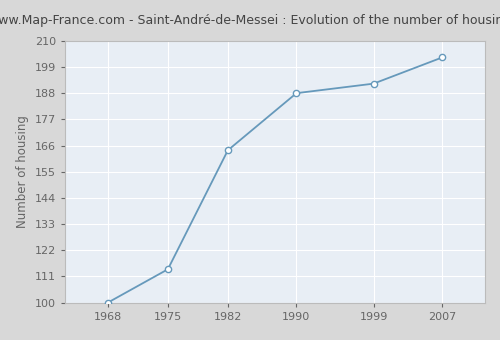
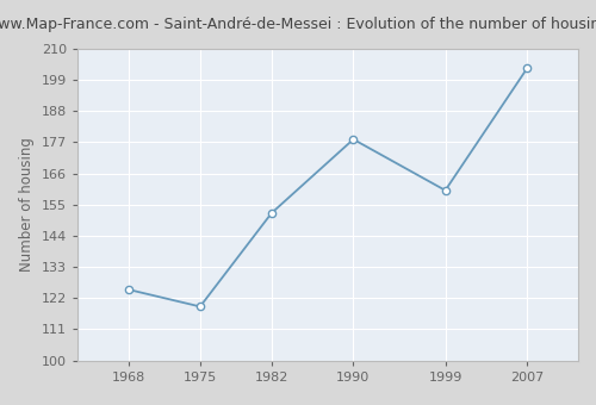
1968: 100 -> 125
1975: 114 -> 119
1982: 164 -> 152
1990: 188 -> 178
1999: 192 -> 160
